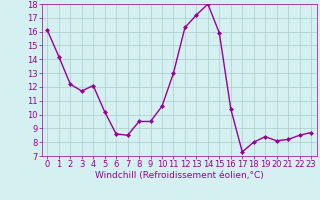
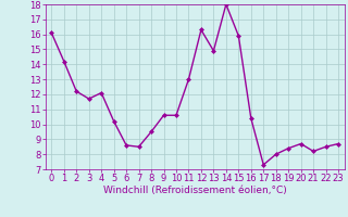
9: 9.5 -> 10.6
13: 17.2 -> 14.9
20: 8.1 -> 8.7
